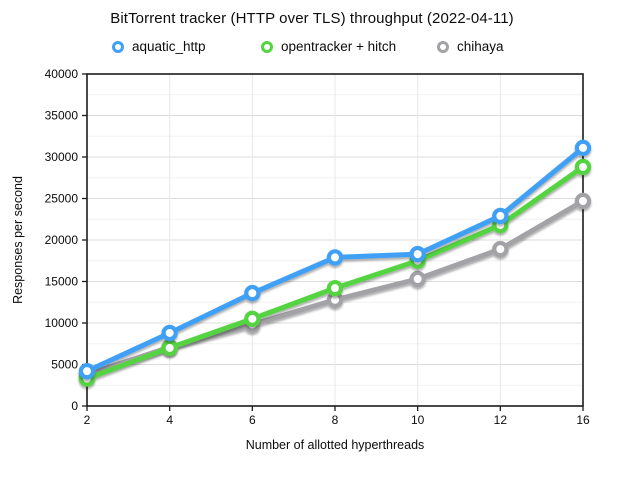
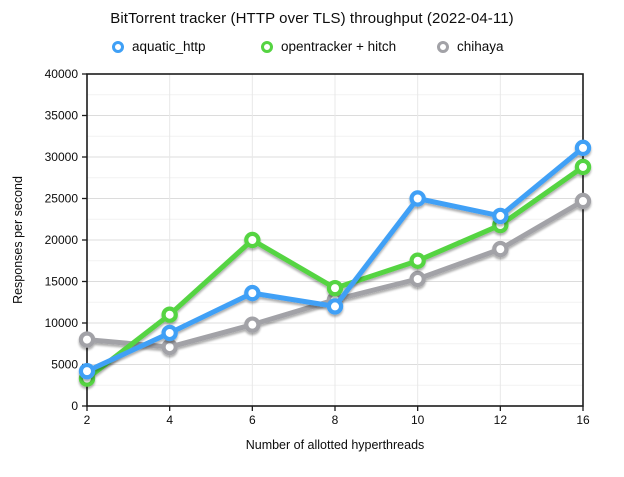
chihaya/2: 4000 -> 8000
opentracker + hitch/4: 7000 -> 11000
opentracker + hitch/6: 10000 -> 20000
aquatic_http/8: 18000 -> 12000
aquatic_http/10: 18000 -> 25000
